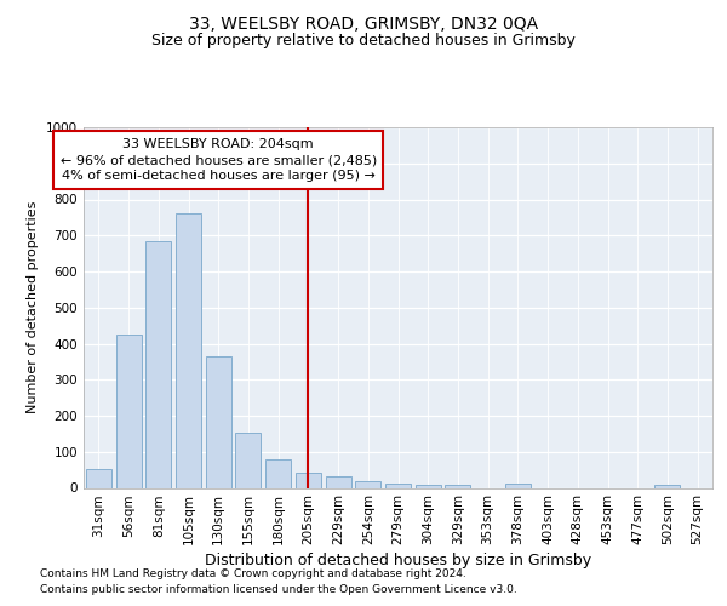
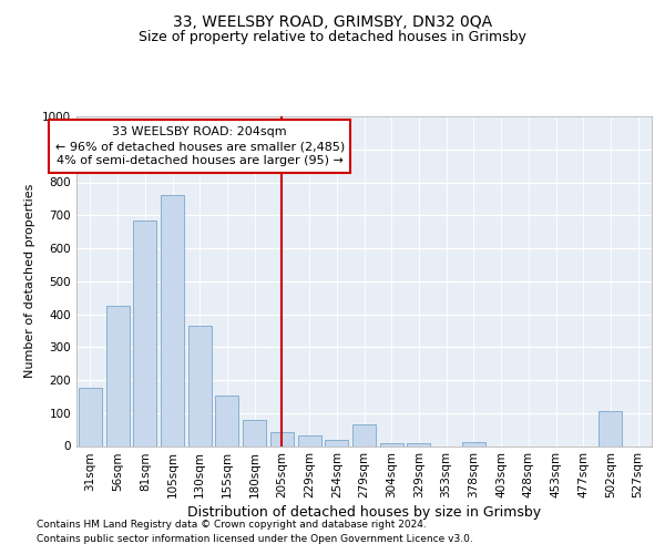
31sqm: 52 -> 175
279sqm: 13 -> 65
502sqm: 10 -> 105
